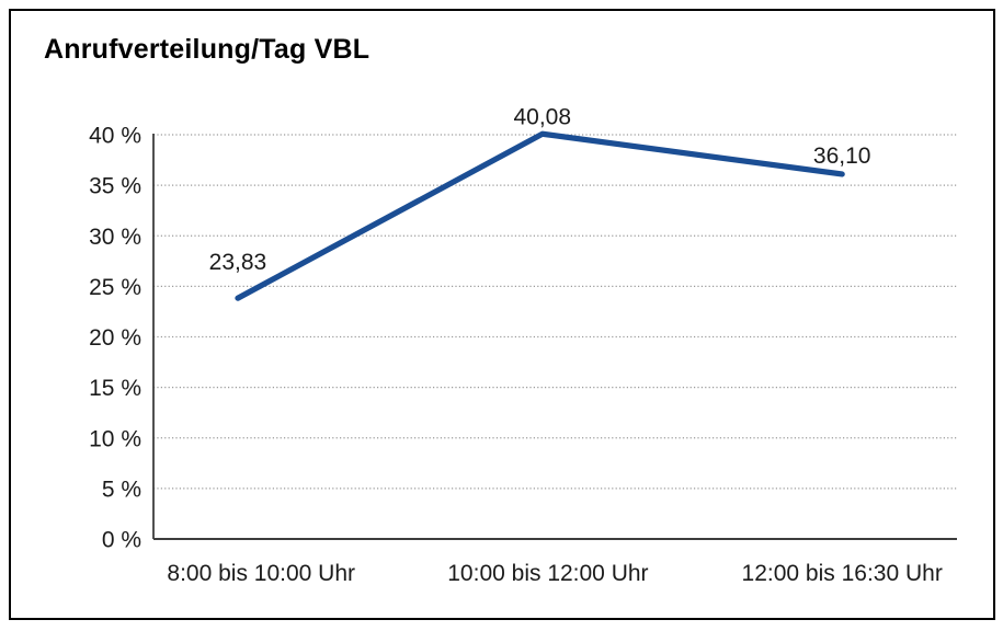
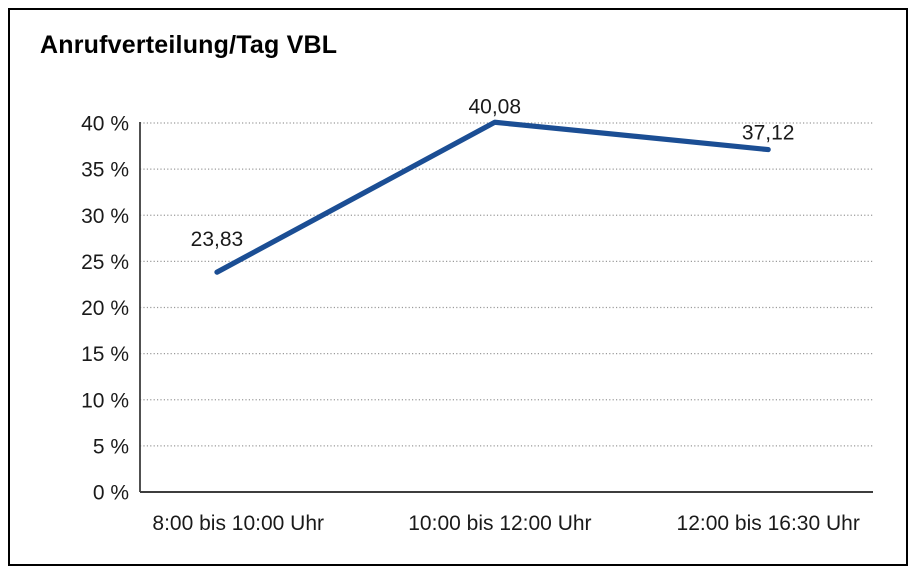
12:00 bis 16:30 Uhr: 36,10 -> 37,12
